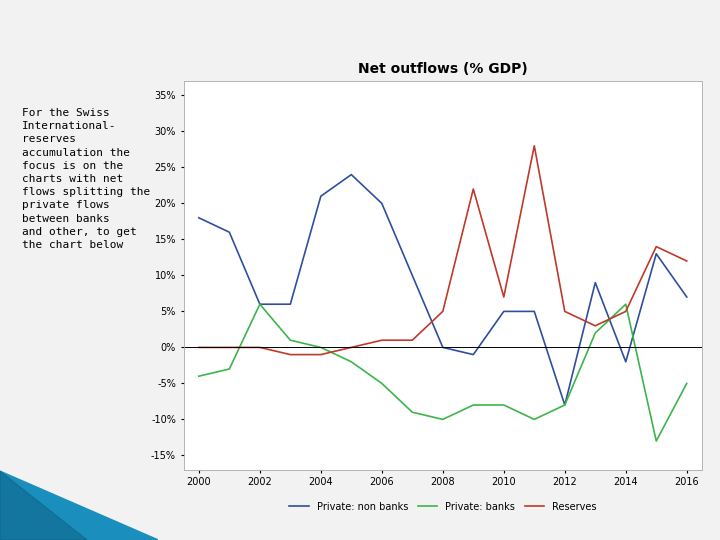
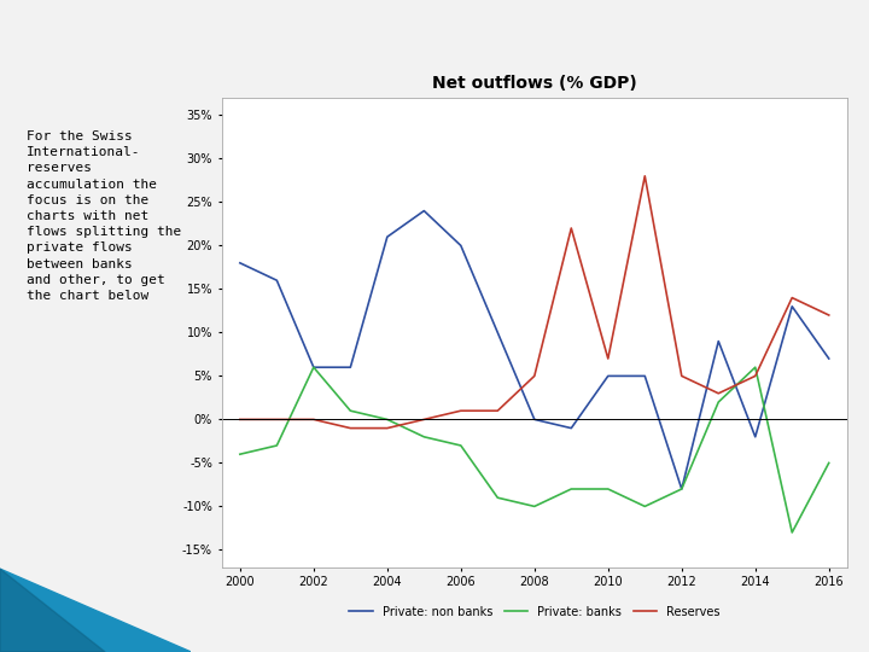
Private: banks/2006: -5% -> -3%
